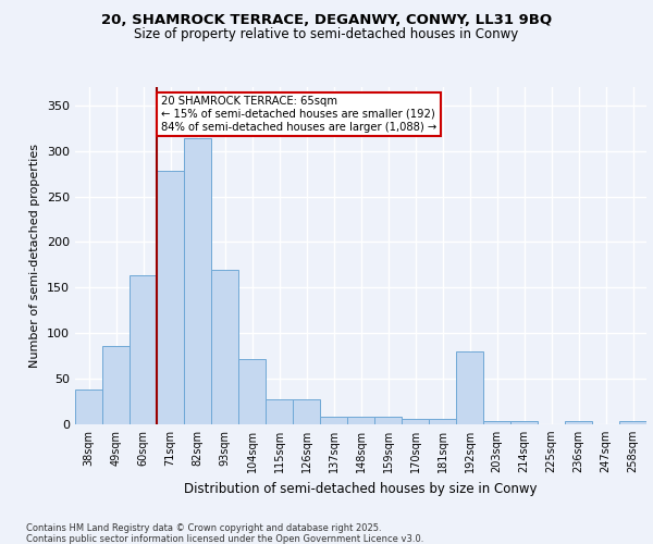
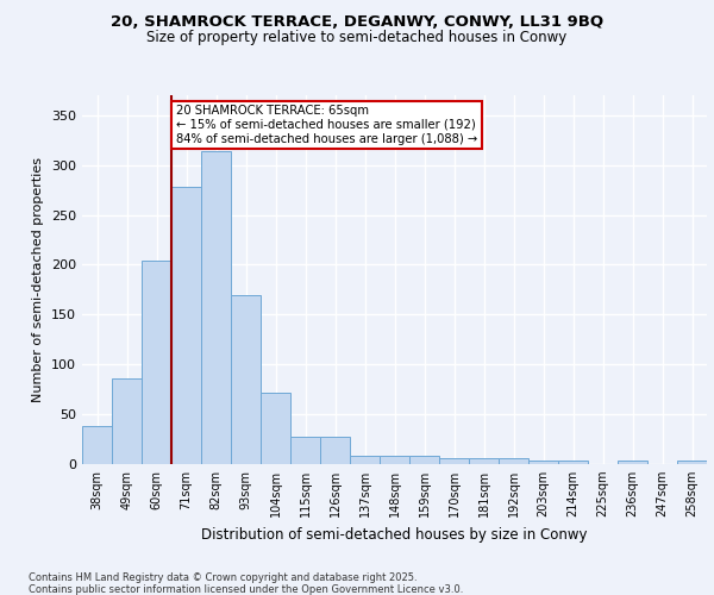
60sqm: 164 -> 204
192sqm: 80 -> 6
